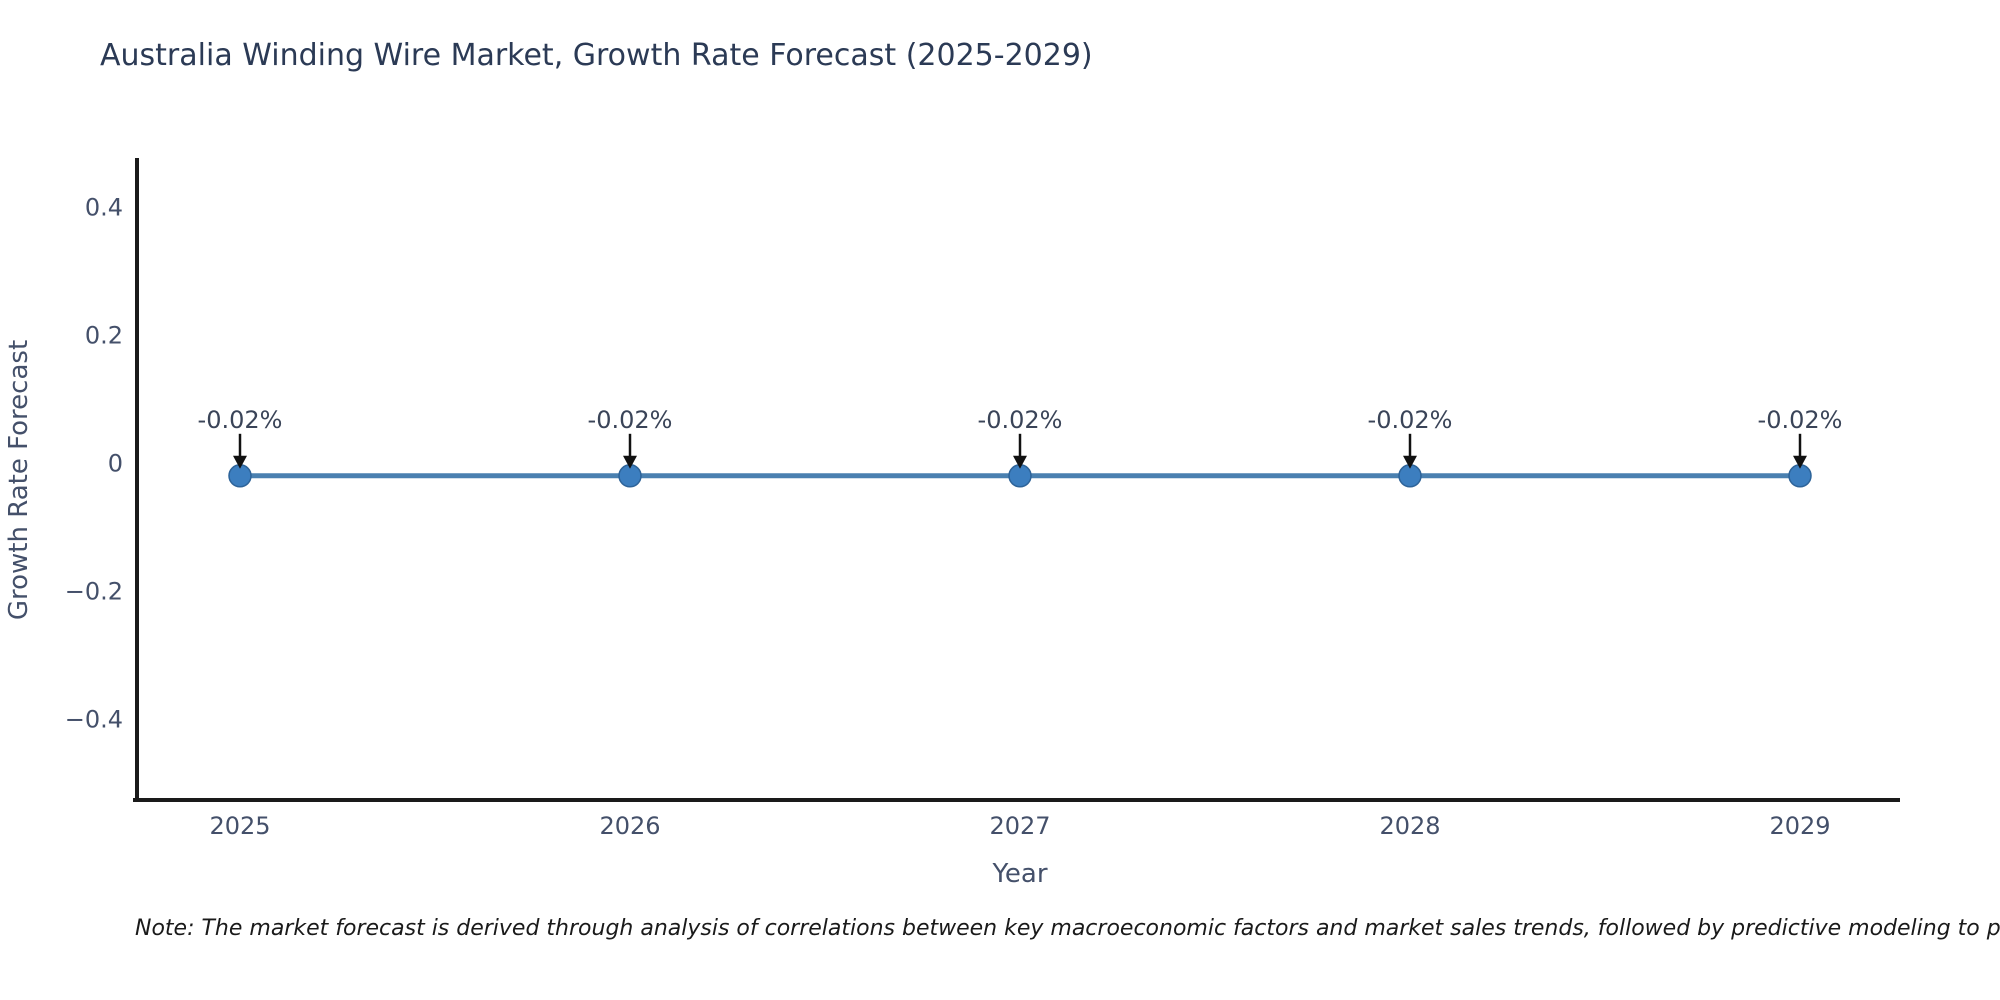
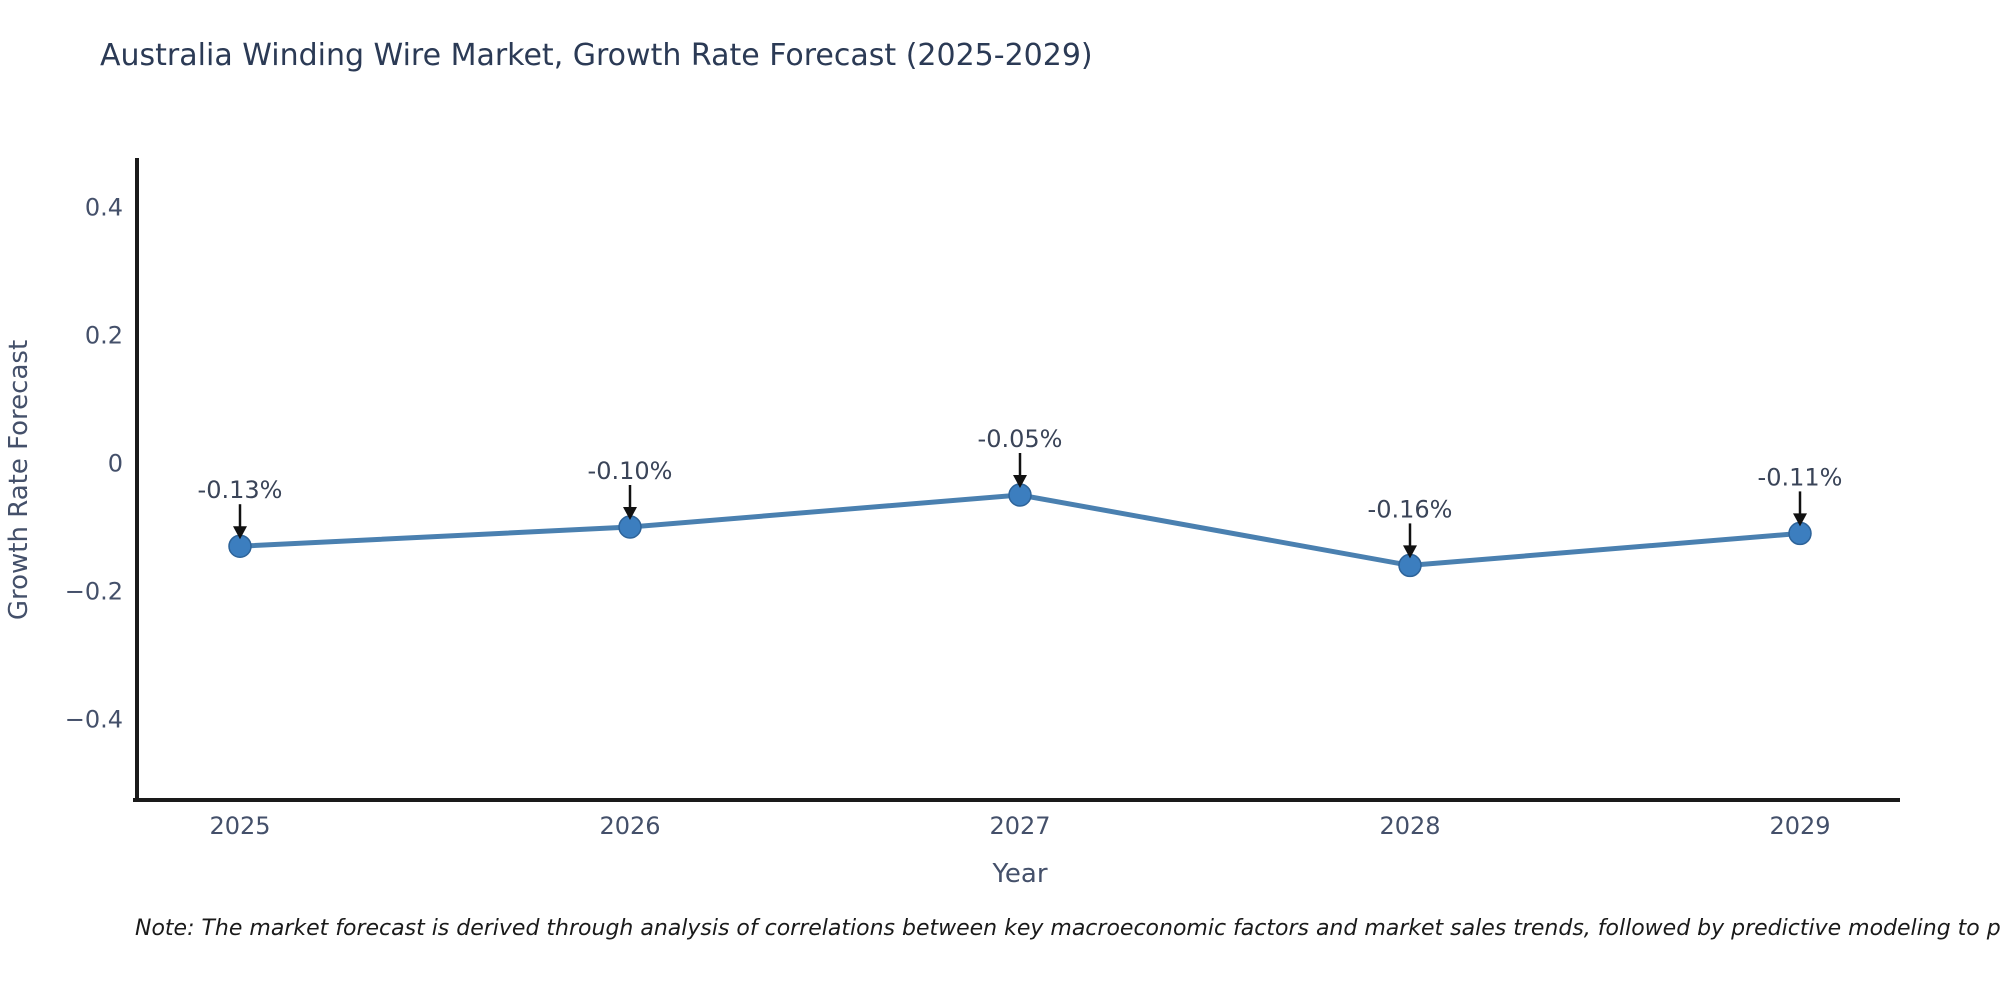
2025: -0.02% -> -0.13%
2026: -0.02% -> -0.10%
2027: -0.02% -> -0.05%
2028: -0.02% -> -0.16%
2029: -0.02% -> -0.11%
